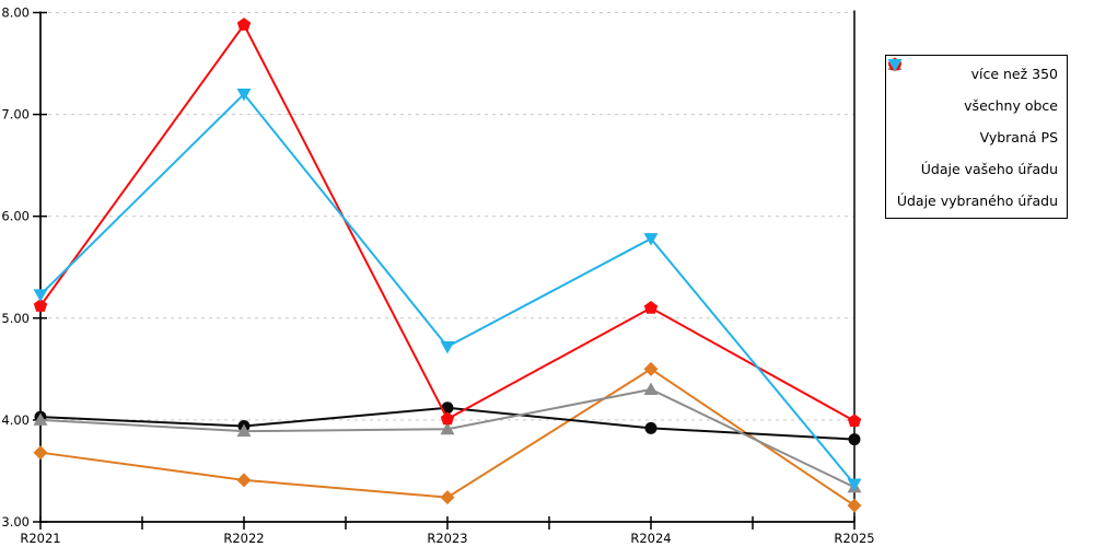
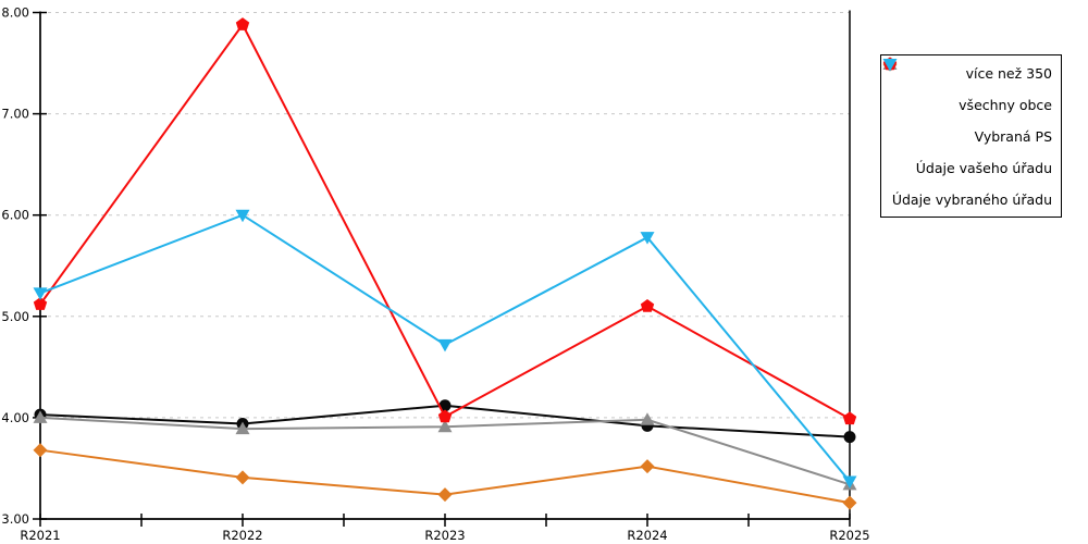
Údaje vybraného úřadu/R2022: 7.2 -> 6.0
více než 350/R2024: 4.5 -> 3.5
Vybraná PS/R2024: 4.3 -> 4.0
